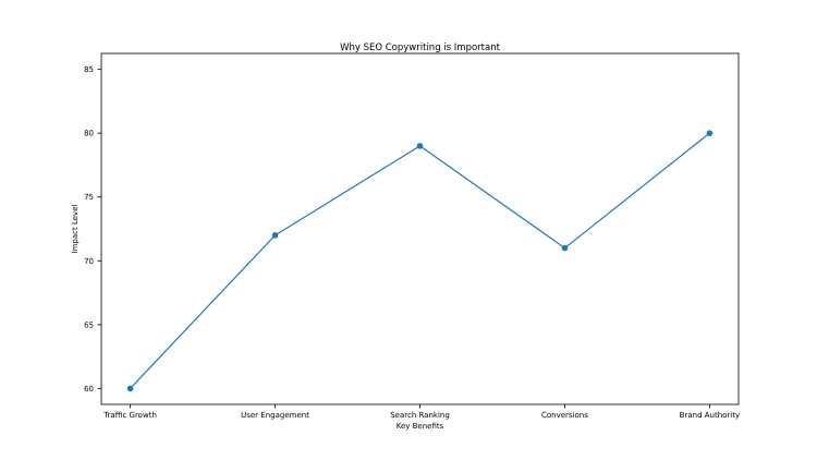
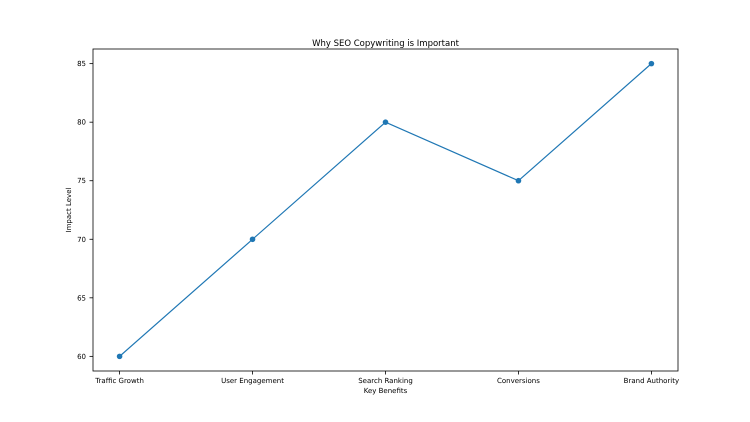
User Engagement: 72 -> 70
Search Ranking: 79 -> 80
Conversions: 71 -> 75
Brand Authority: 80 -> 85
